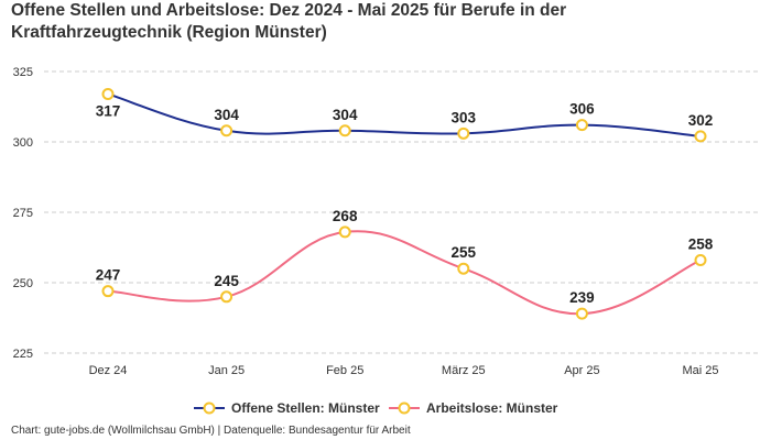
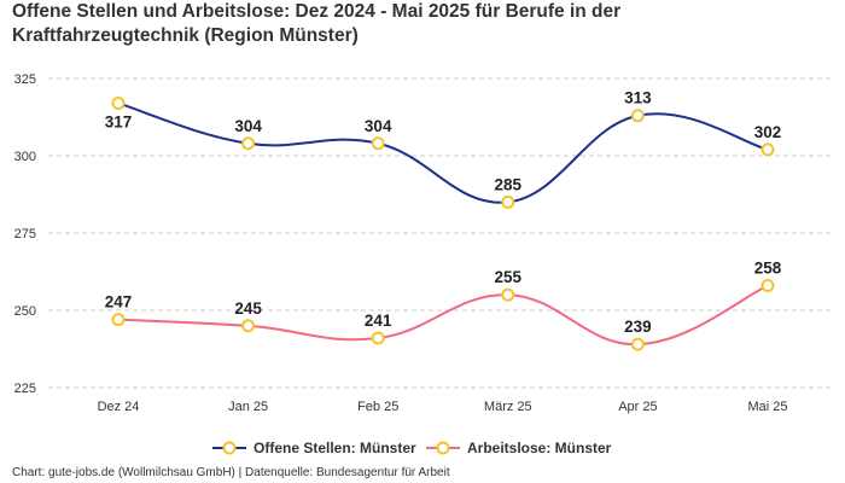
Arbeitslose: Münster/Feb 25: 268 -> 241
Offene Stellen: Münster/März 25: 303 -> 285
Offene Stellen: Münster/Apr 25: 306 -> 313
